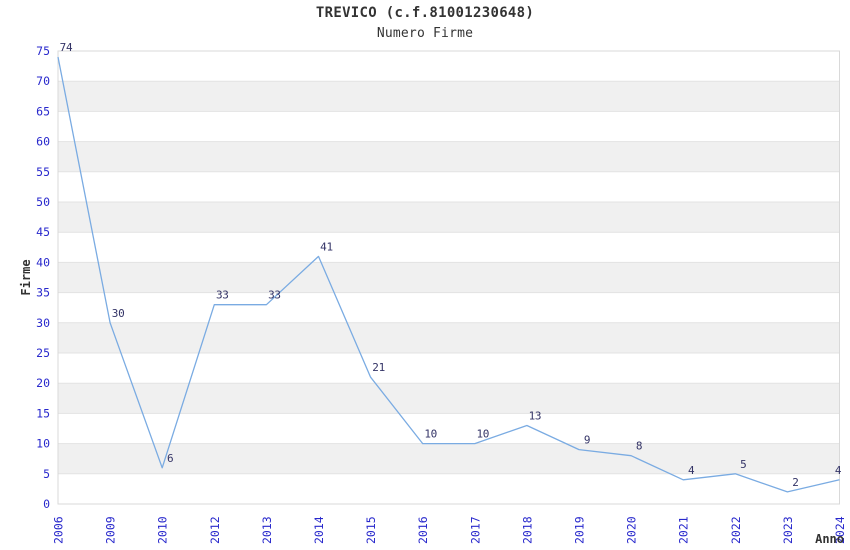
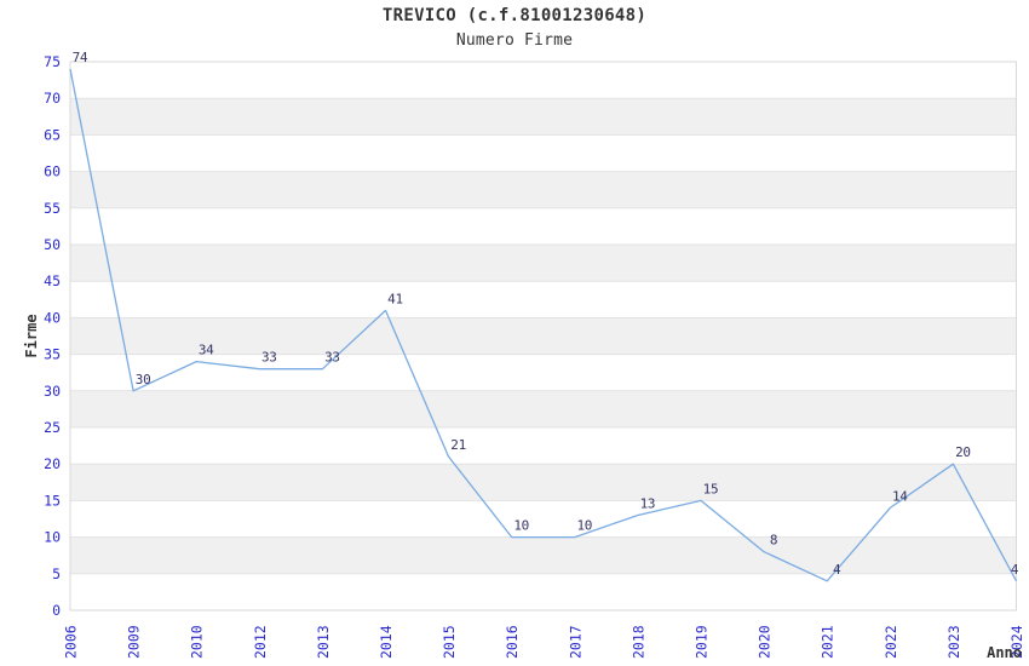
2010: 6 -> 34
2019: 9 -> 15
2022: 5 -> 14
2023: 2 -> 20
